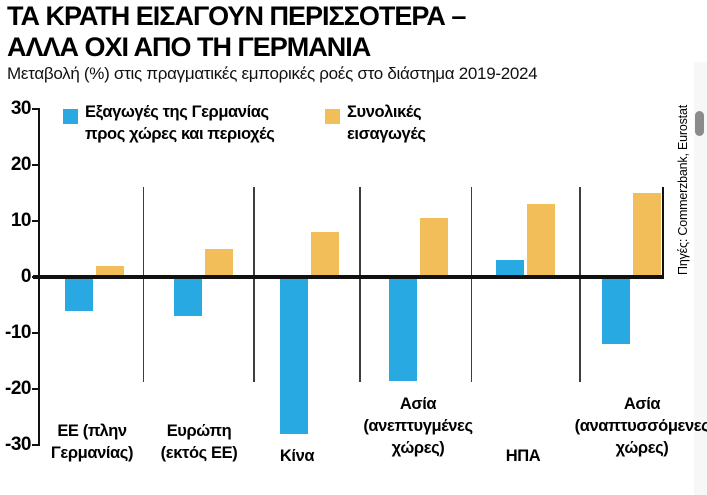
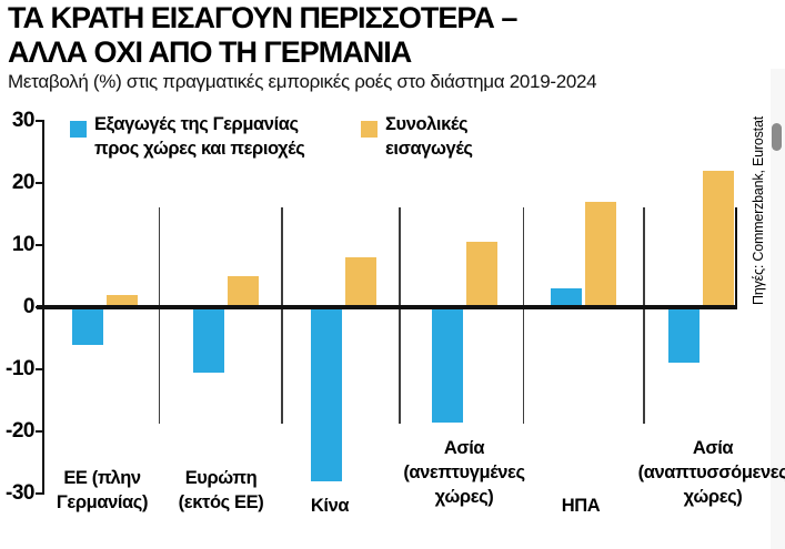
Εξαγωγές της Γερμανίας προς χώρες και περιοχές/Ευρώπη (εκτός ΕΕ): -7 -> -10
Συνολικές εισαγωγές/ΗΠΑ: 13 -> 17
Εξαγωγές της Γερμανίας προς χώρες και περιοχές/Ασία (αναπτυσσόμενες χώρες): -12 -> -9
Συνολικές εισαγωγές/Ασία (αναπτυσσόμενες χώρες): 15 -> 22
